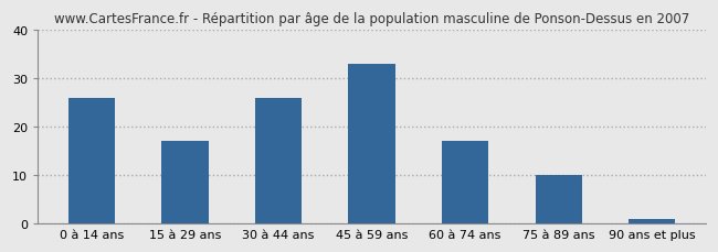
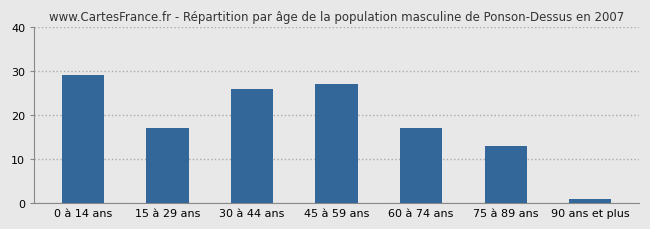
0 à 14 ans: 26 -> 29
45 à 59 ans: 33 -> 27
75 à 89 ans: 10 -> 13
